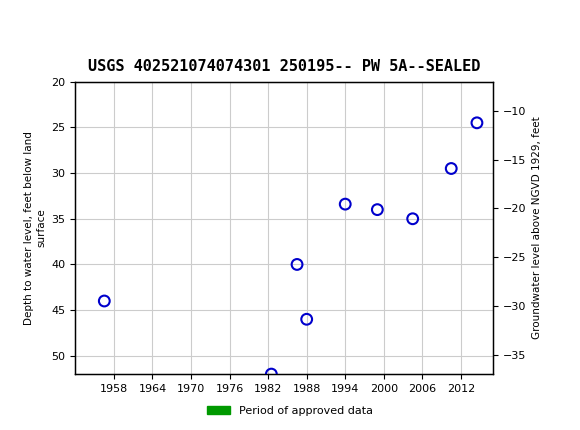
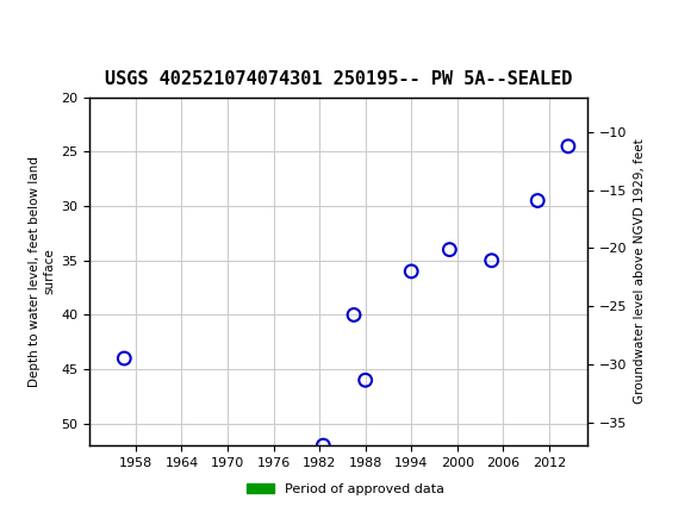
1994: 33.4 -> 36.0
